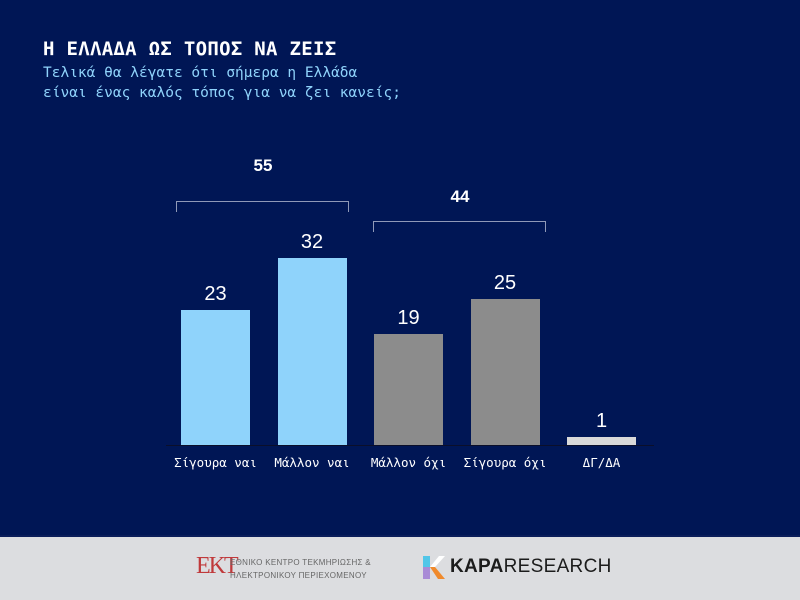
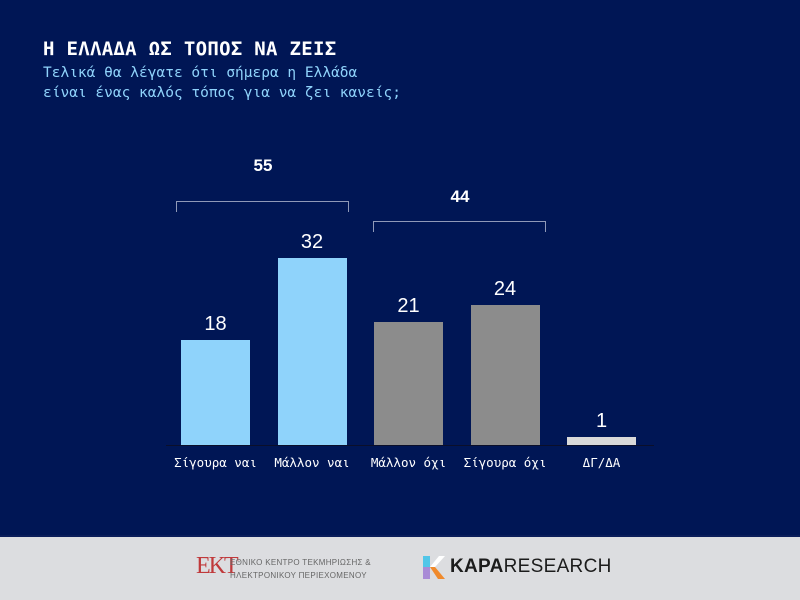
Σίγουρα ναι: 23 -> 18
Μάλλον όχι: 19 -> 21
Σίγουρα όχι: 25 -> 24
